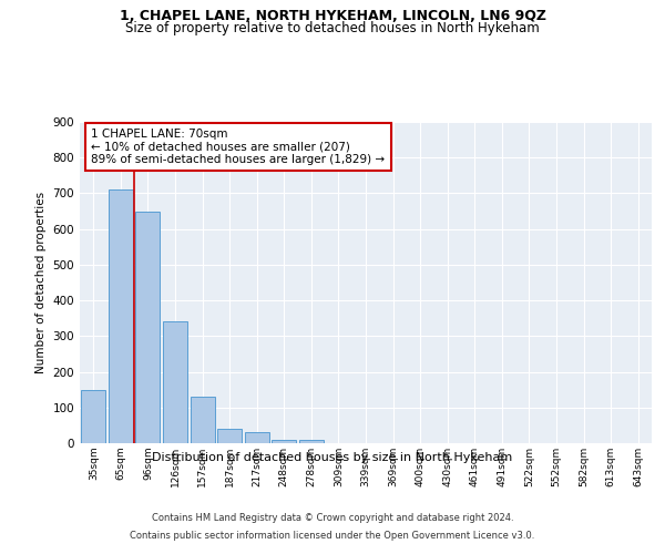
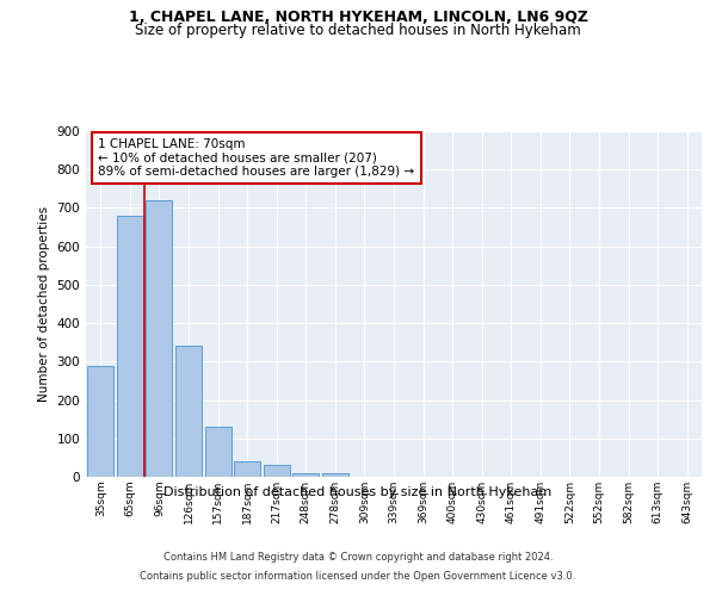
35sqm: 150 -> 290
65sqm: 710 -> 680
96sqm: 650 -> 720
